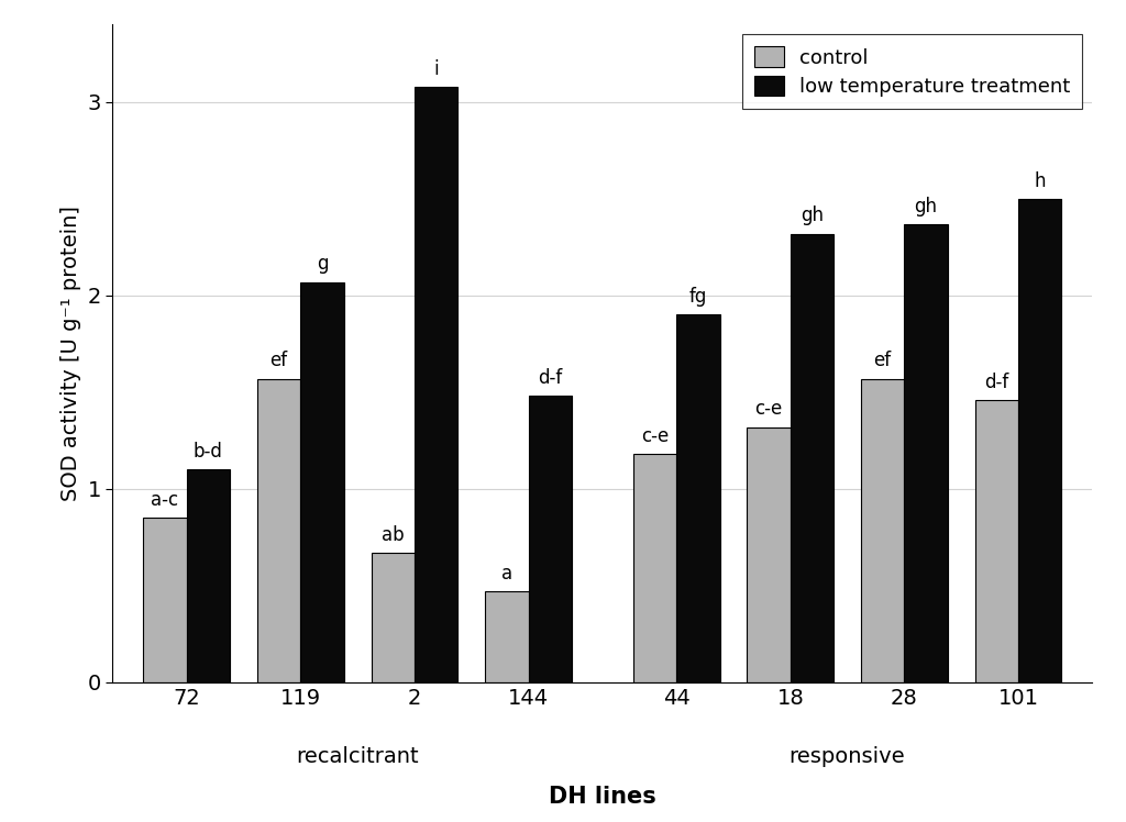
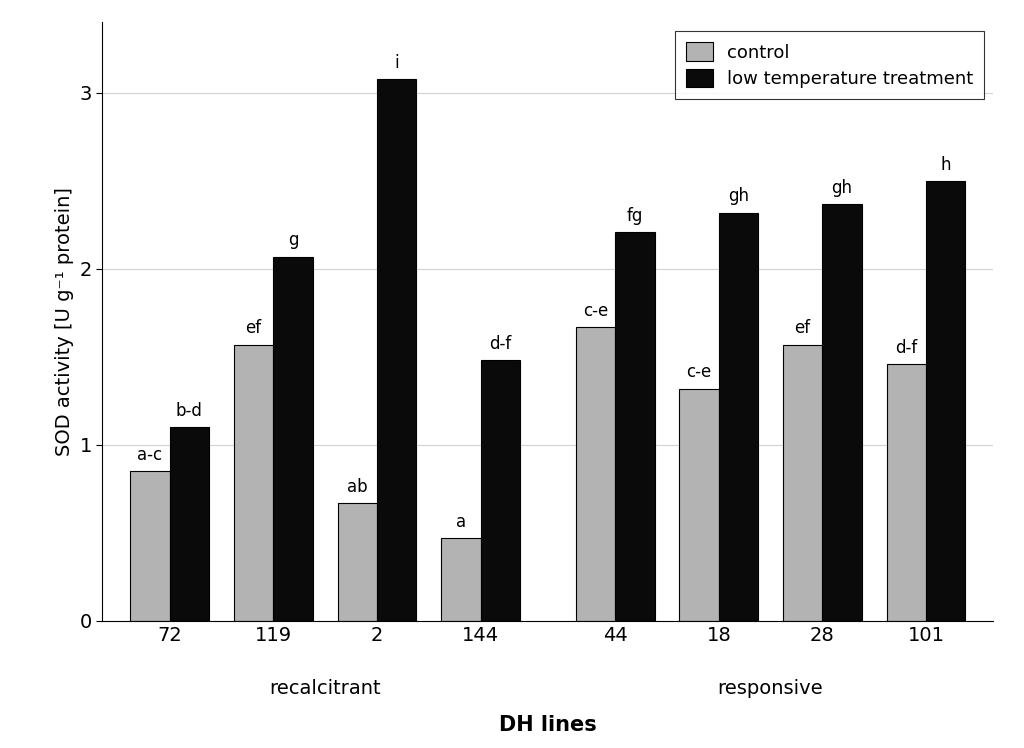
control/44: 1.18 -> 1.67
low temperature treatment/44: 1.90 -> 2.21
